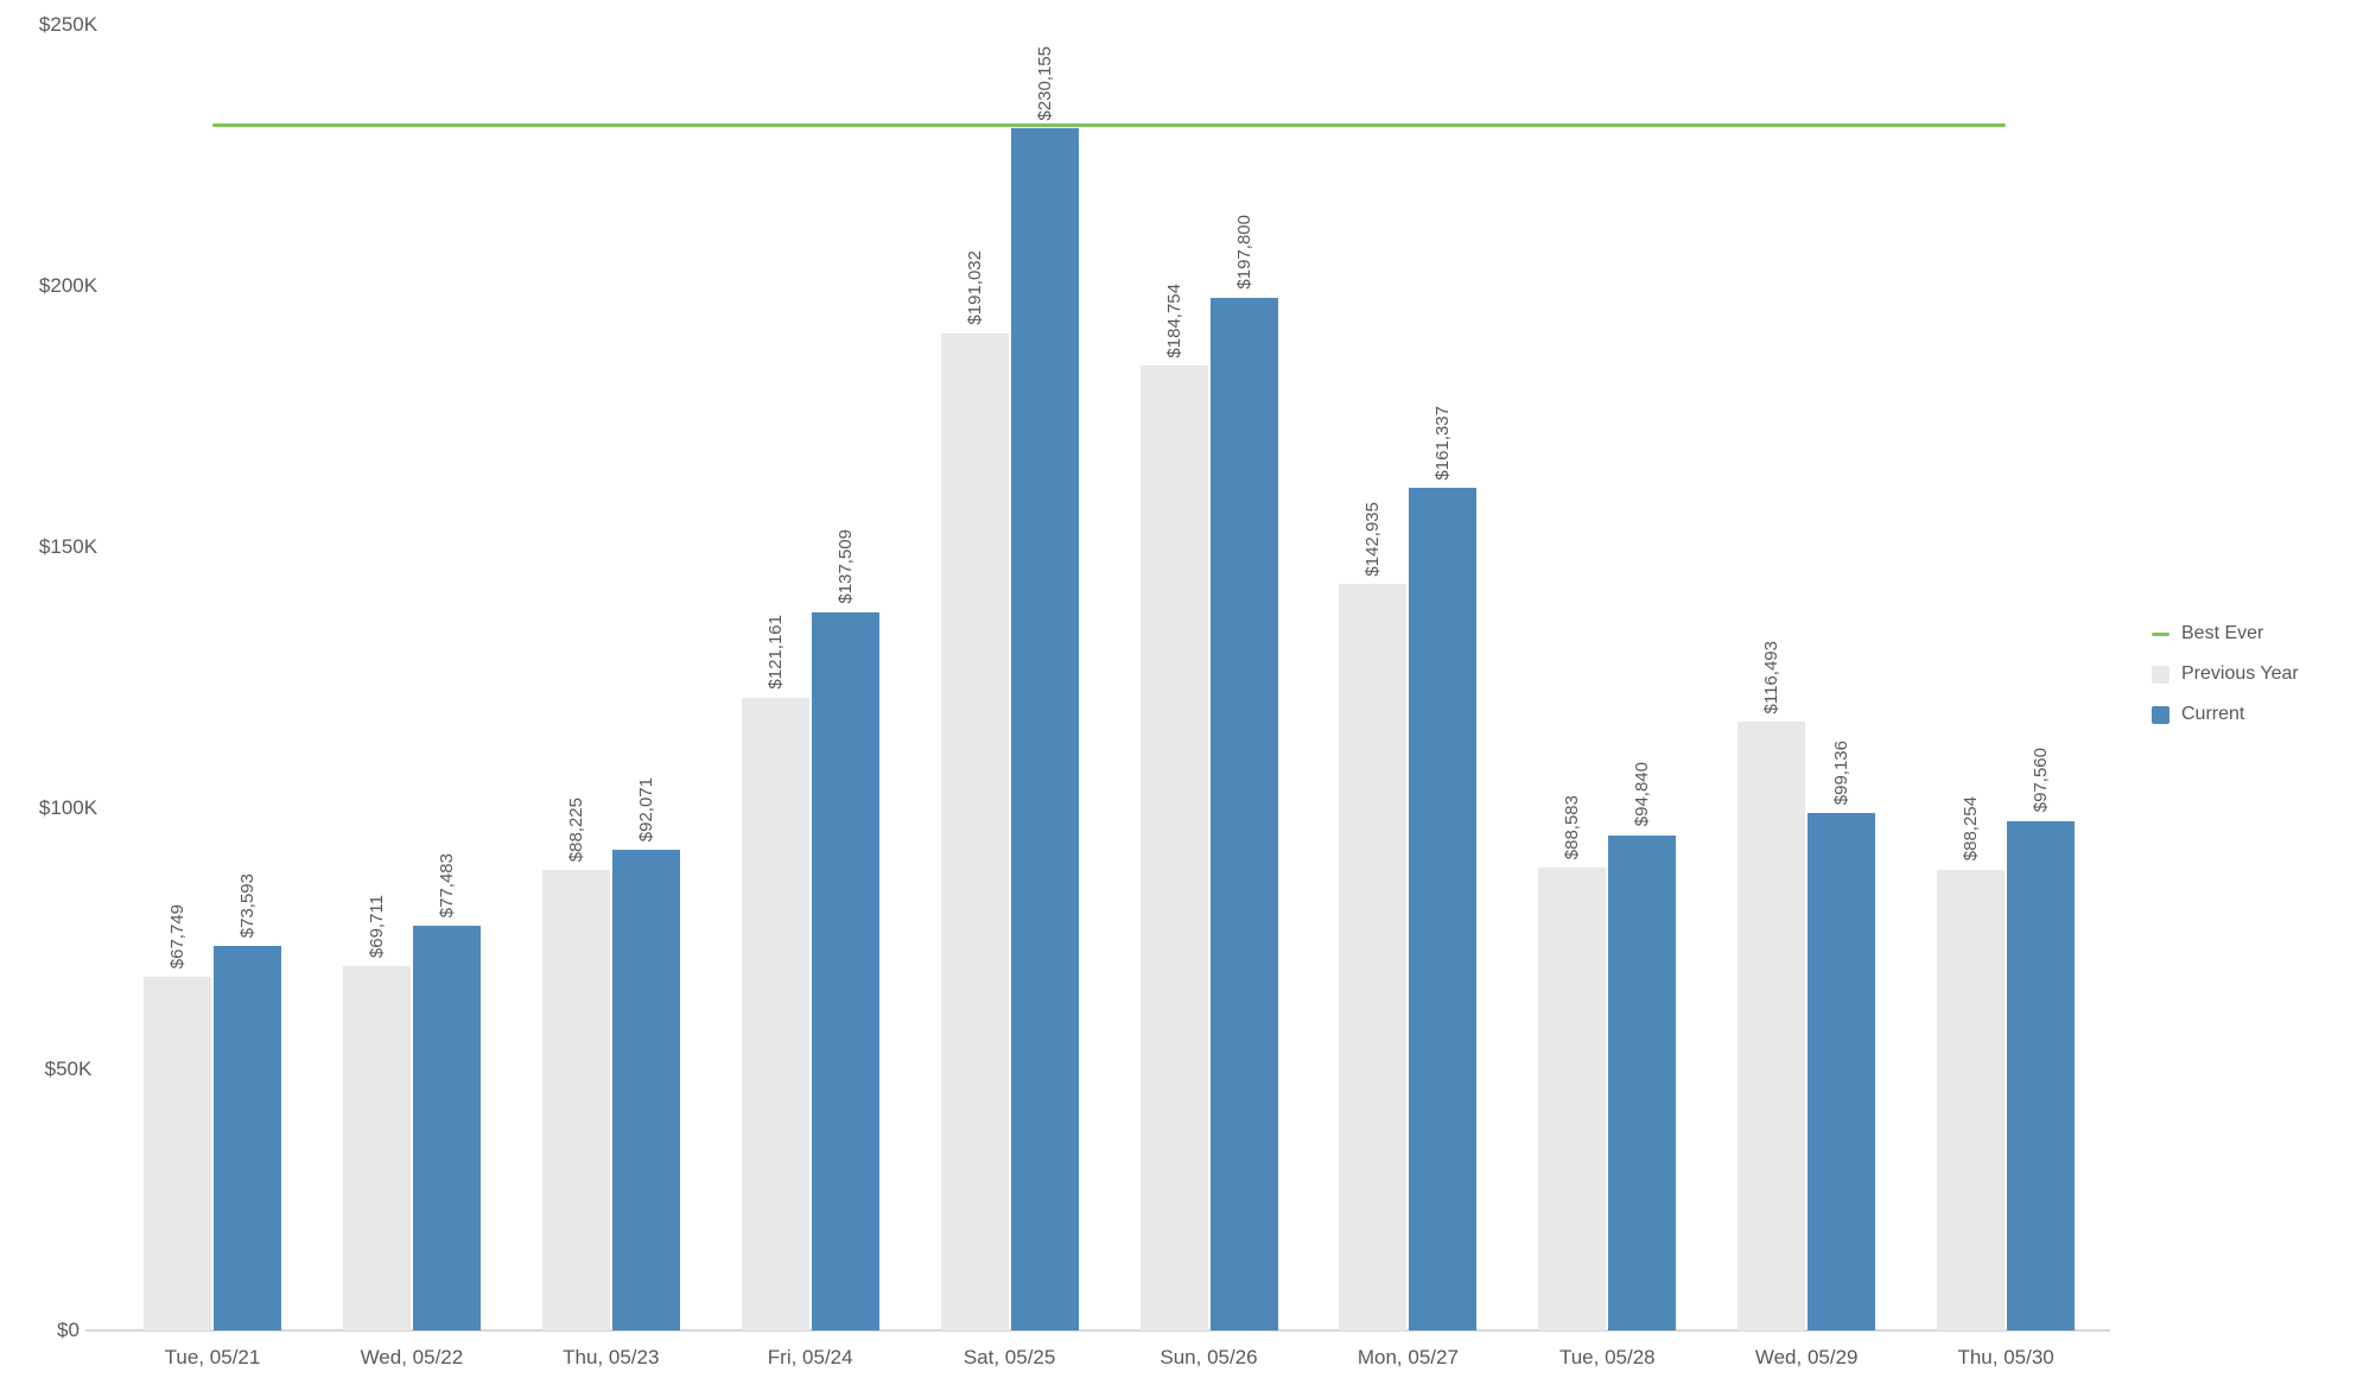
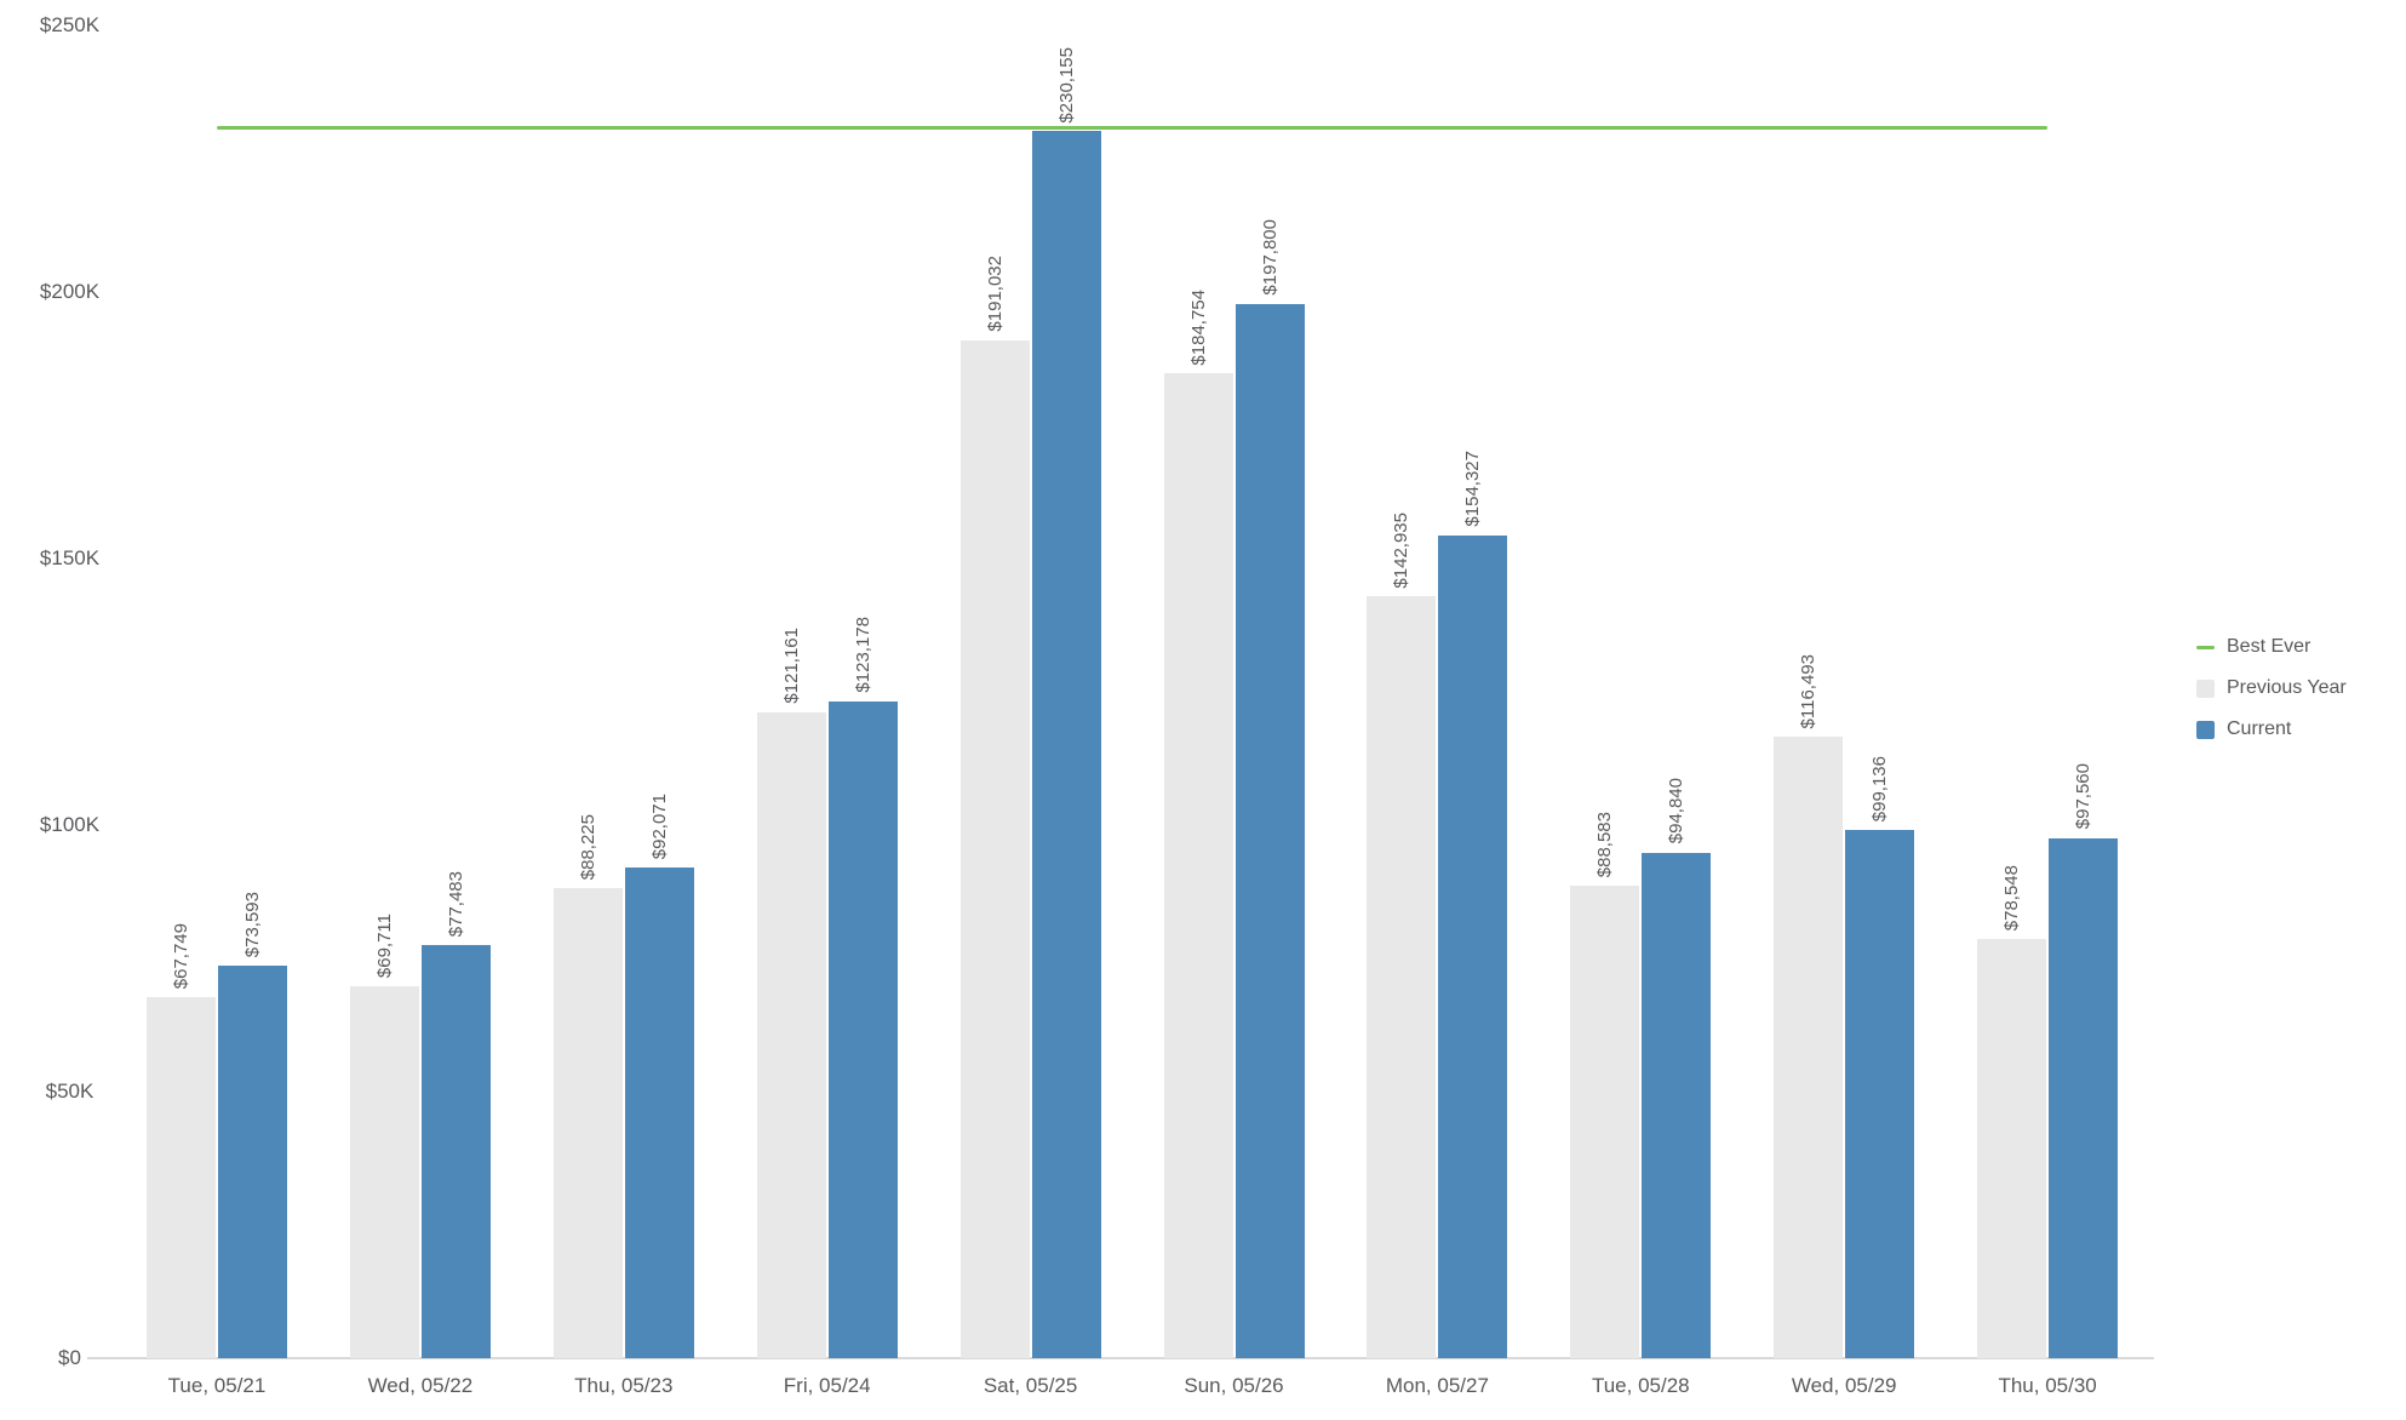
Current/Fri, 05/24: $137,509 -> $123,178
Current/Mon, 05/27: $161,337 -> $154,327
Previous Year/Thu, 05/30: $88,254 -> $78,548
